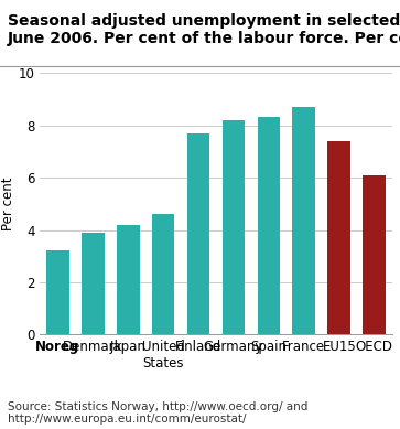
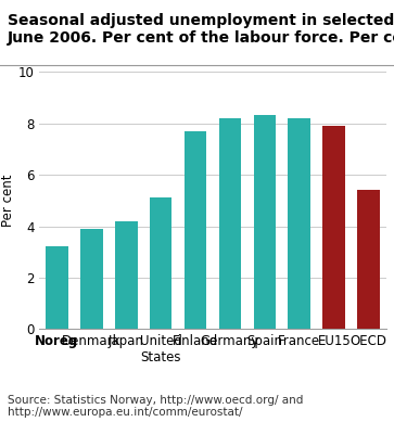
United States: 4.6 -> 5.1
France: 8.7 -> 8.2
EU15: 7.4 -> 7.9
OECD: 6.1 -> 5.4
